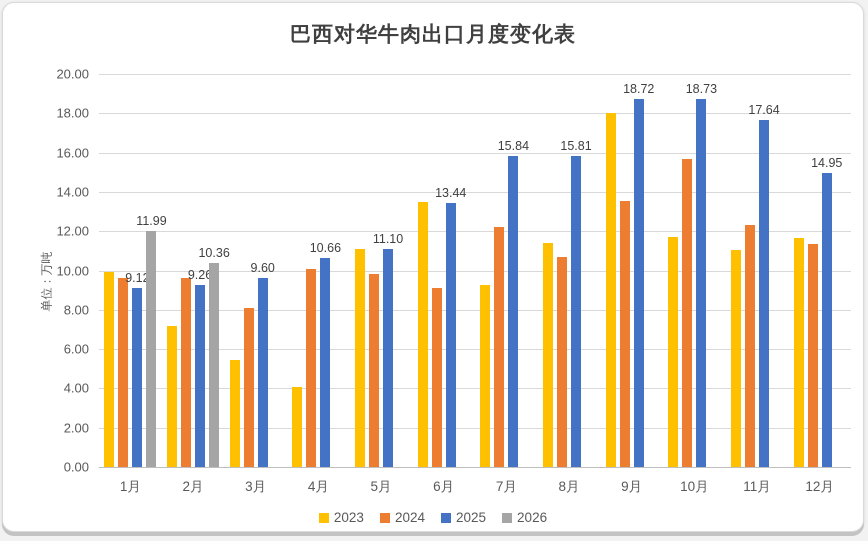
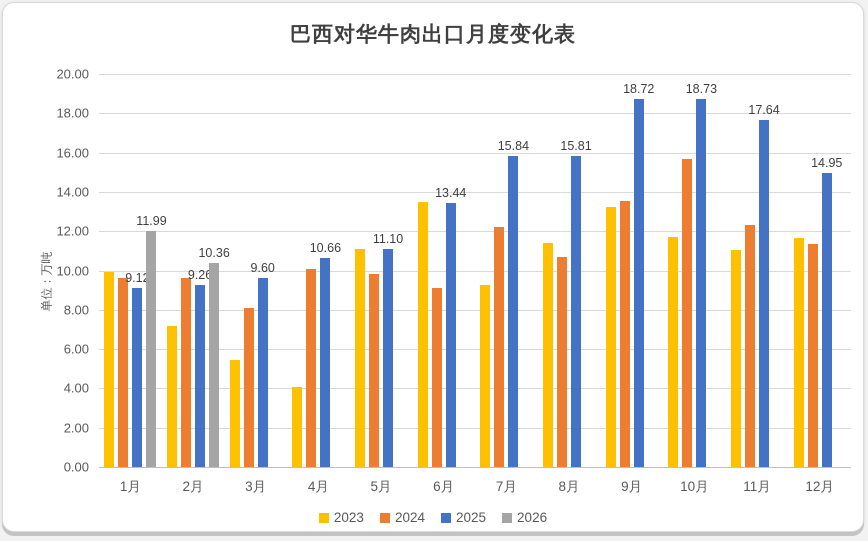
2023/9月: 18.0 -> 13.2
